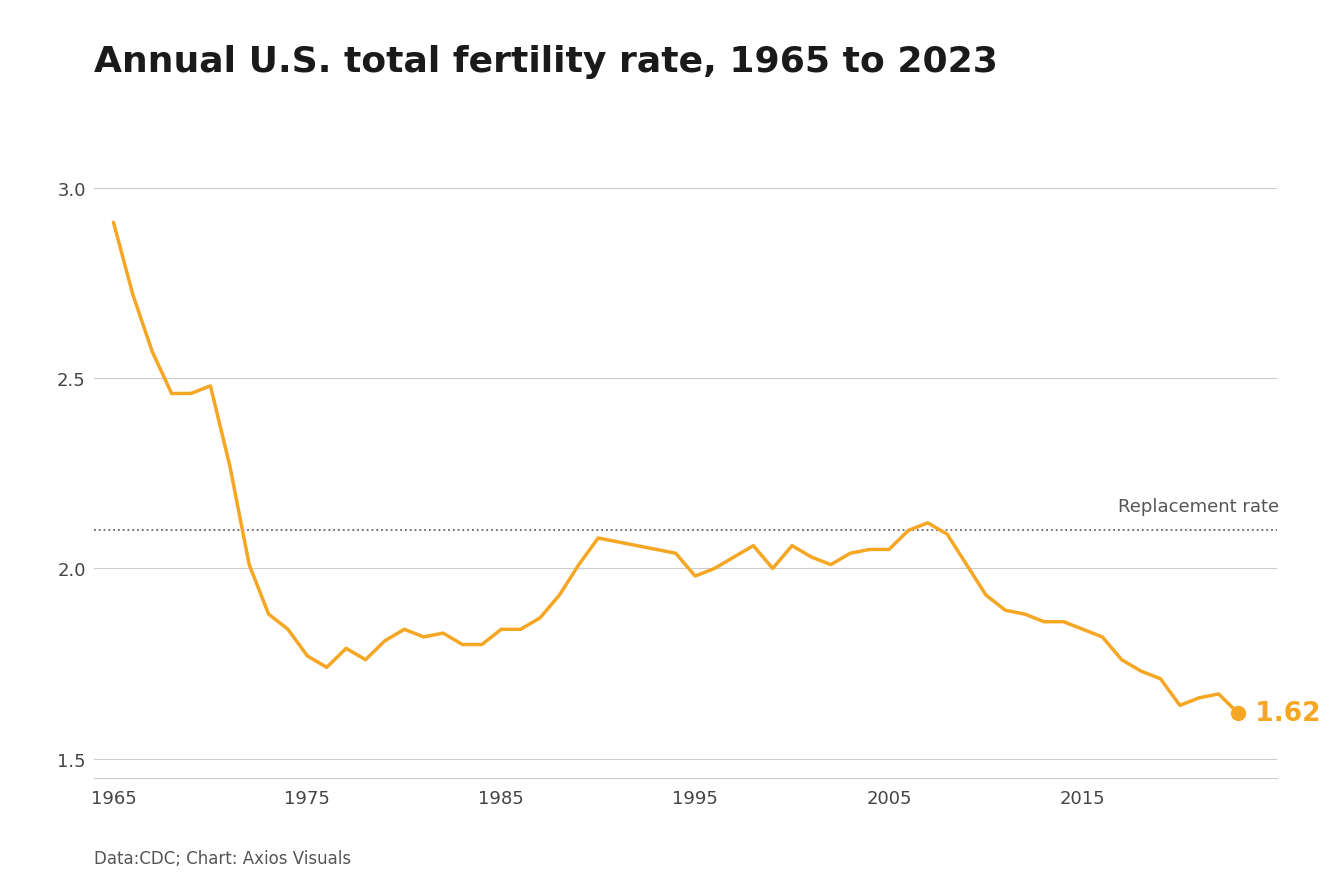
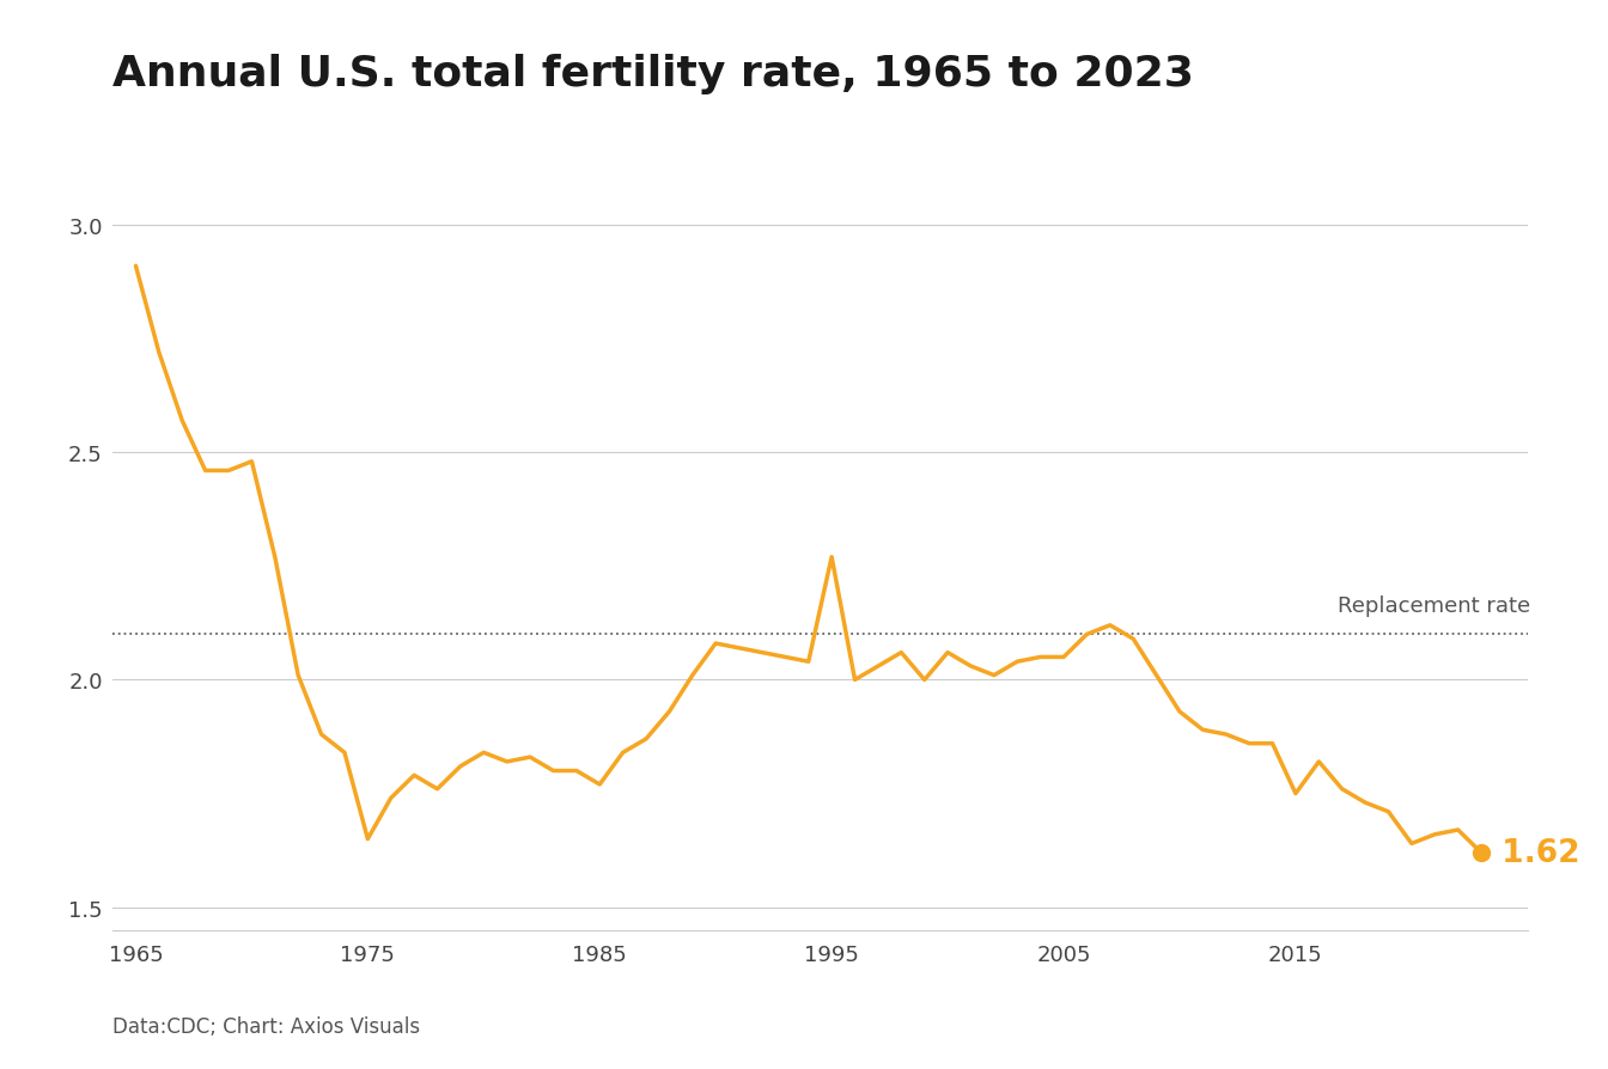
1975: 1.77 -> 1.65
1985: 1.84 -> 1.77
1995: 1.98 -> 2.27
2015: 1.84 -> 1.75
